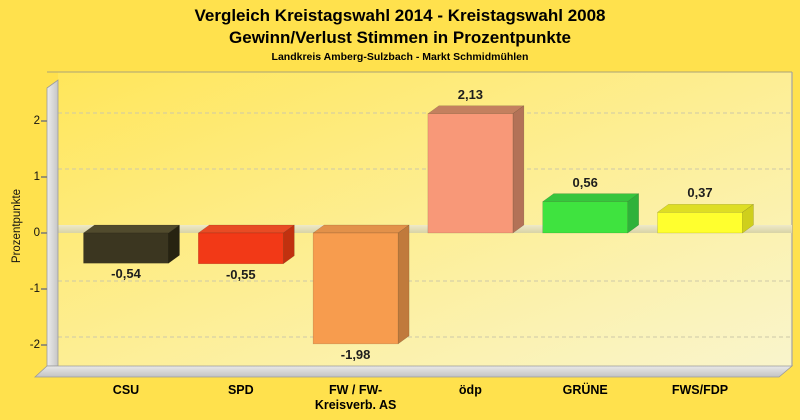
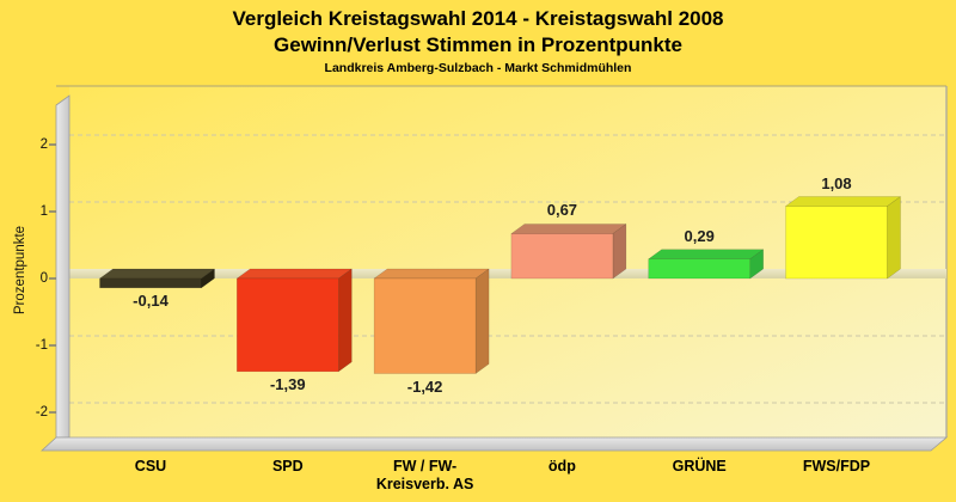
CSU: -0,54 -> -0,14
SPD: -0,55 -> -1,39
FW / FW-Kreisverb. AS: -1,98 -> -1,42
ödp: 2,13 -> 0,67
GRÜNE: 0,56 -> 0,29
FWS/FDP: 0,37 -> 1,08
